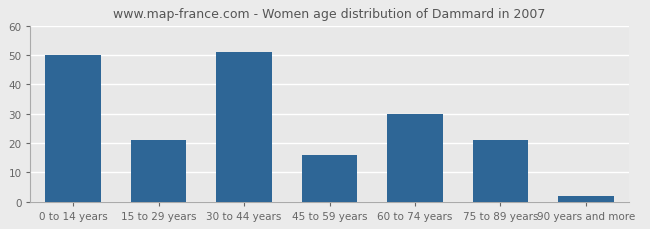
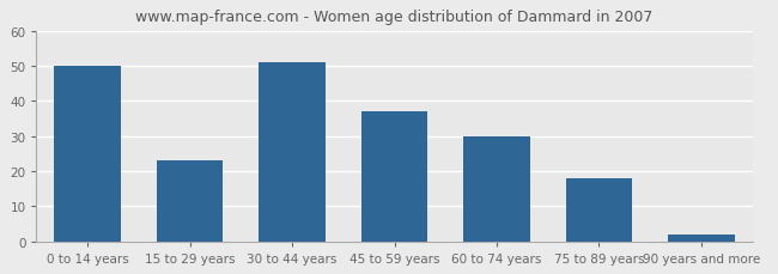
15 to 29 years: 21 -> 23
45 to 59 years: 16 -> 37
75 to 89 years: 21 -> 18
